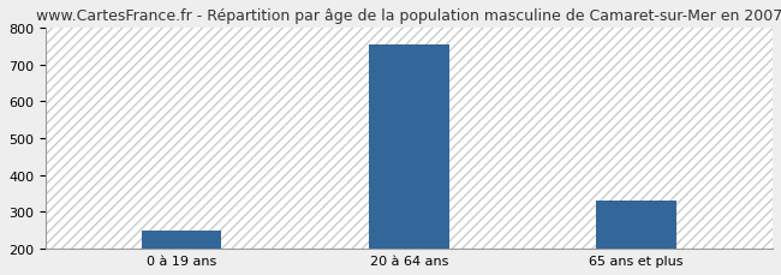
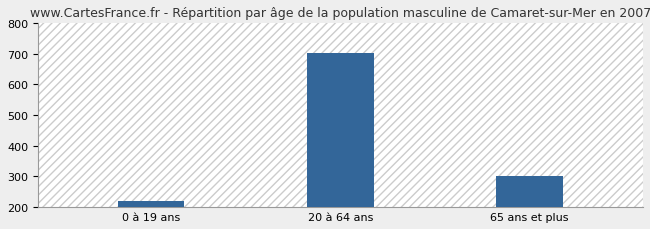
0 à 19 ans: 250 -> 220
20 à 64 ans: 755 -> 703
65 ans et plus: 330 -> 303
